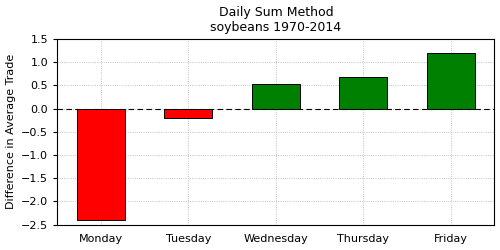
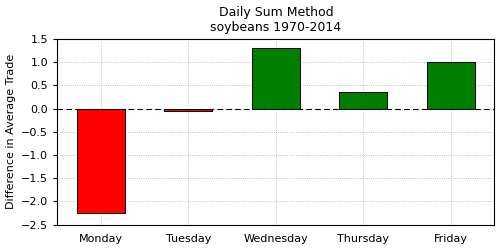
Monday: -2.40 -> -2.25
Tuesday: -0.20 -> -0.05
Wednesday: 0.53 -> 1.30
Thursday: 0.68 -> 0.35
Friday: 1.20 -> 1.00
